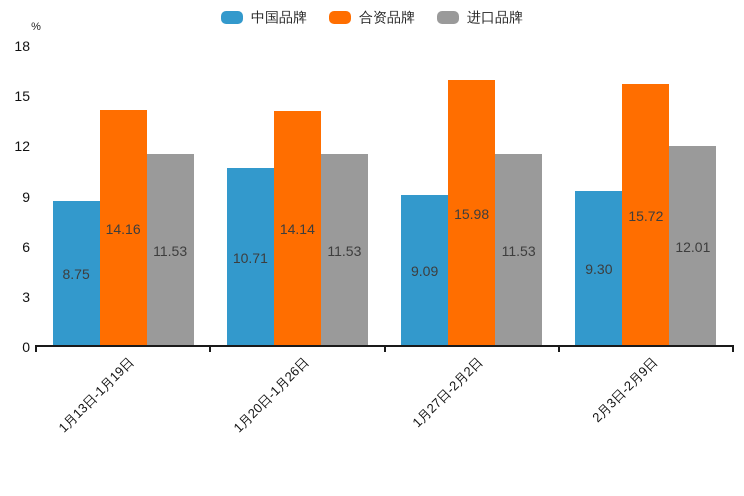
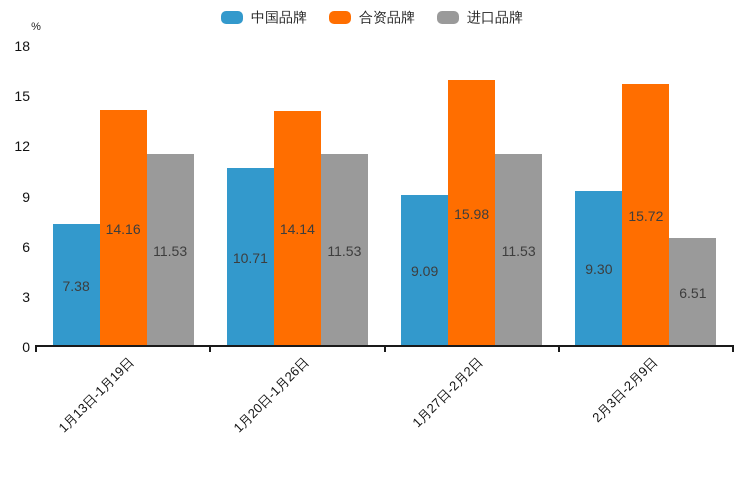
中国品牌/1月13日-1月19日: 8.75 -> 7.38
进口品牌/2月3日-2月9日: 12.01 -> 6.51
